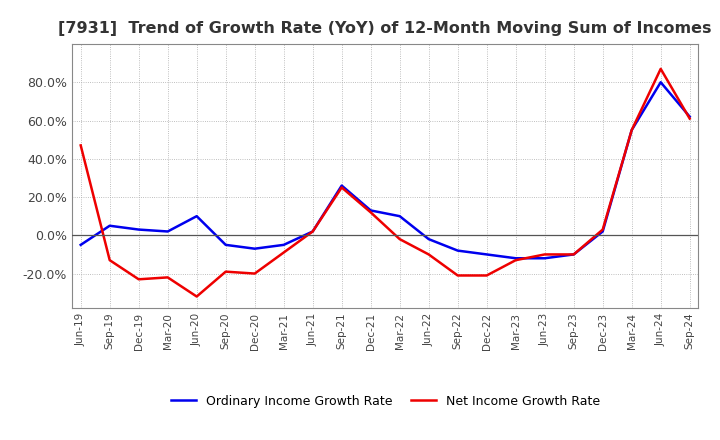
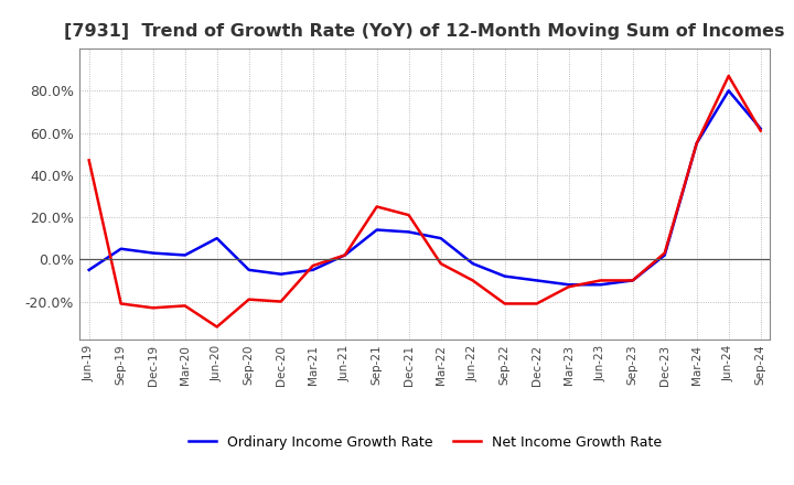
Net Income Growth Rate/Sep-19: -13% -> -21%
Net Income Growth Rate/Mar-21: -9% -> -3%
Ordinary Income Growth Rate/Sep-21: 26% -> 14%
Net Income Growth Rate/Dec-21: 12% -> 21%
